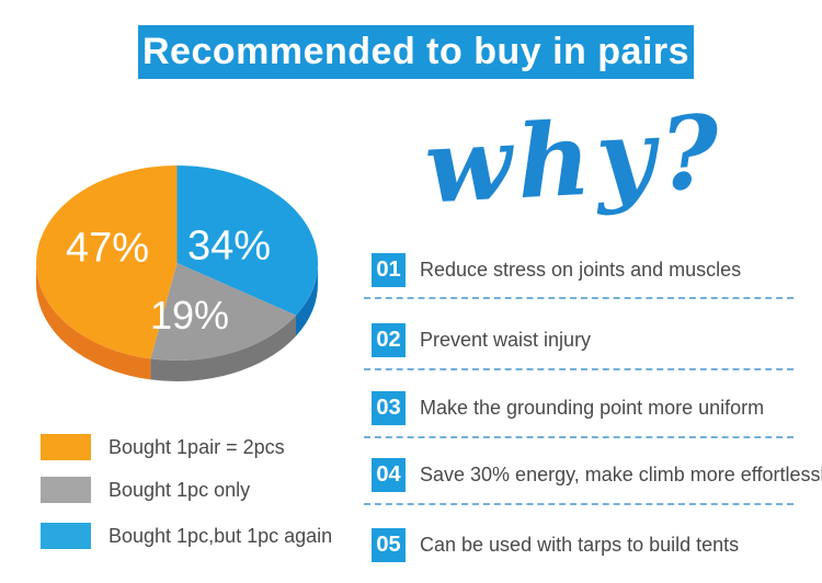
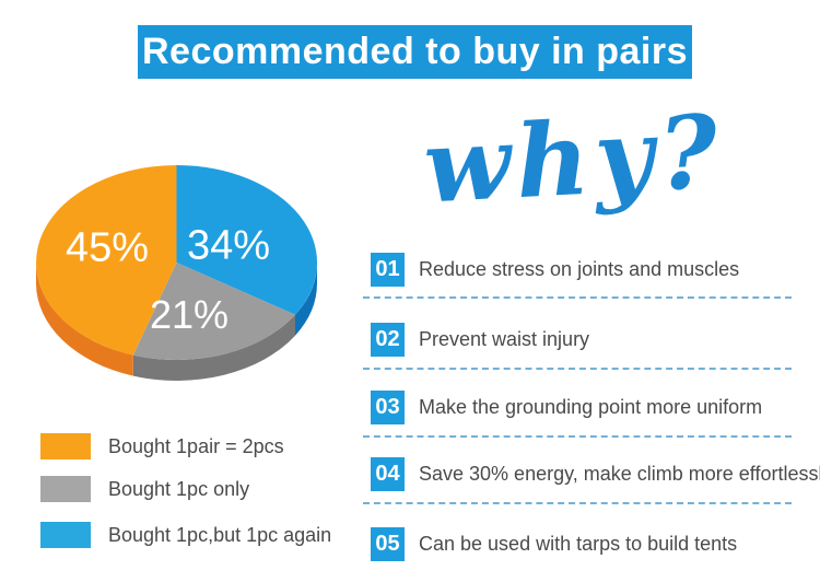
Bought 1pc only: 19% -> 21%
Bought 1pair = 2pcs: 47% -> 45%
